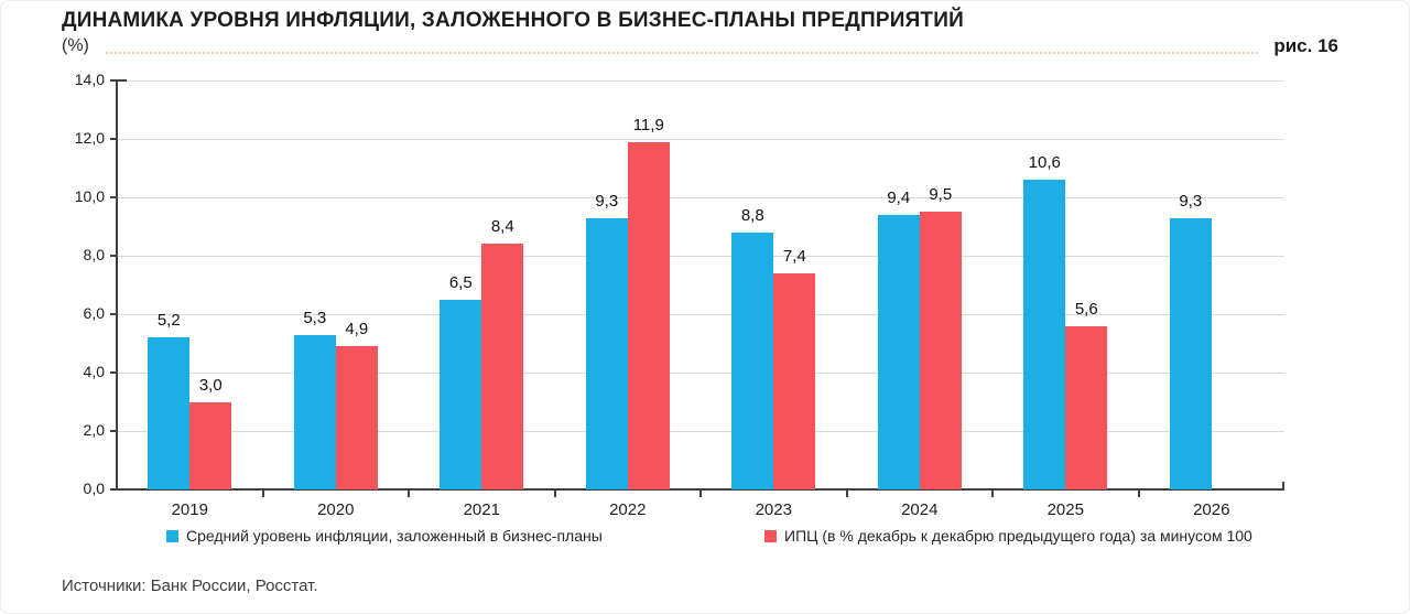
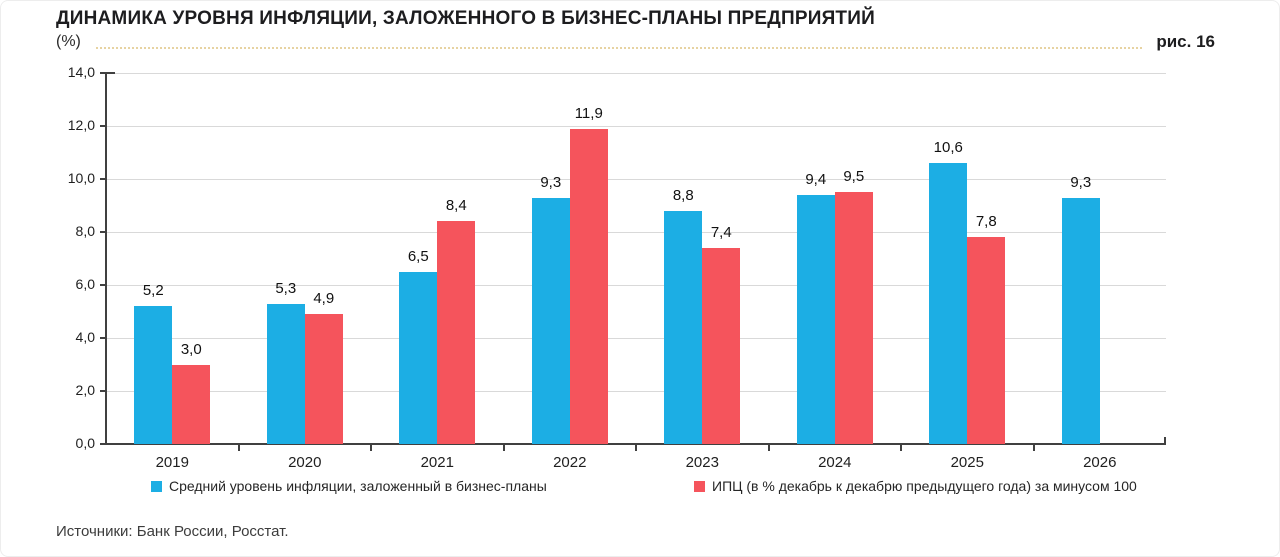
ИПЦ (в % декабрь к декабрю предыдущего года) за минусом 100/2025: 5,6 -> 7,8
